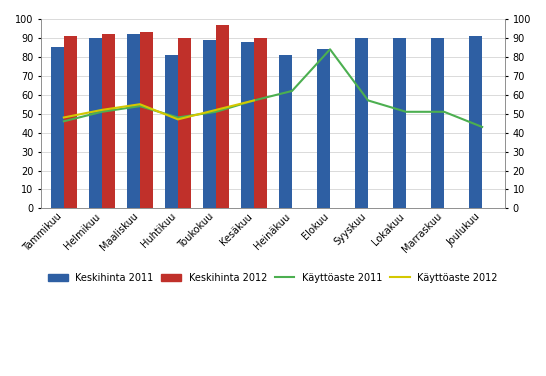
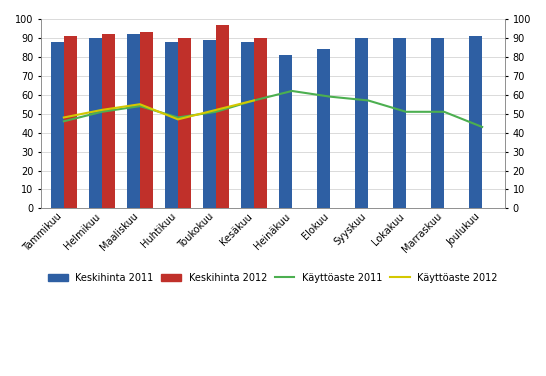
Keskihinta 2011/Tammikuu: 85 -> 88
Keskihinta 2011/Huhtikuu: 81 -> 88
Käyttöaste 2011/Elokuu: 84 -> 59
